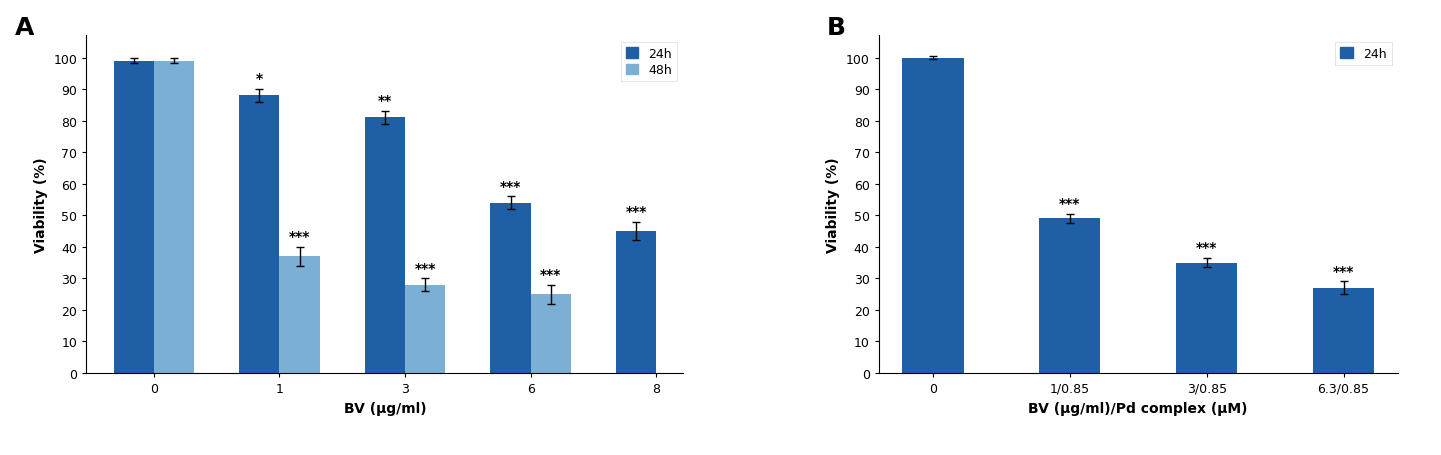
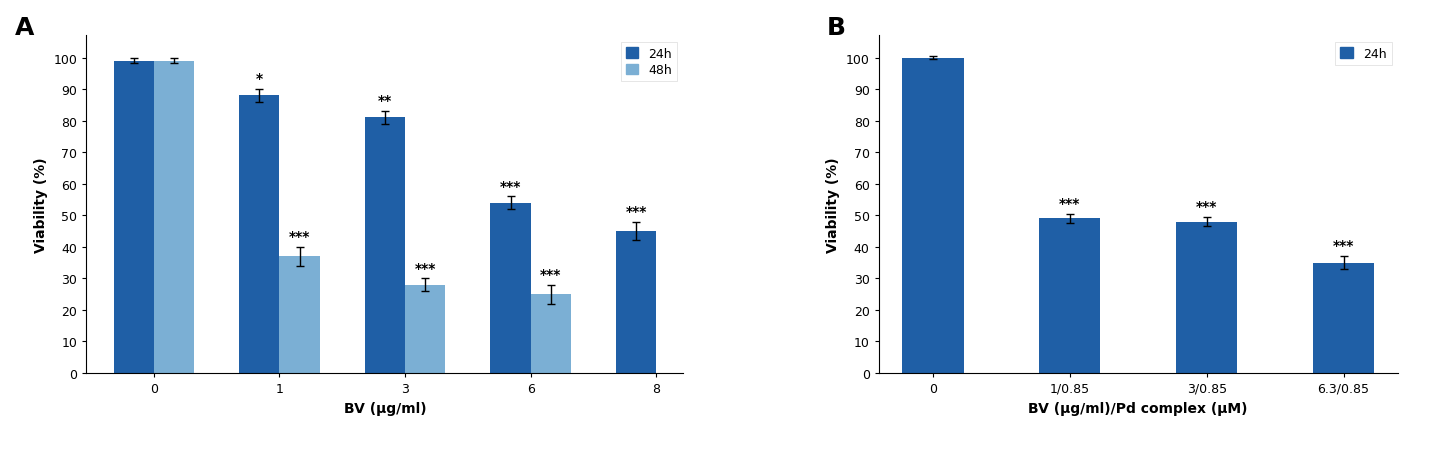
3/0.85: 35 -> 48
6.3/0.85: 27 -> 35
